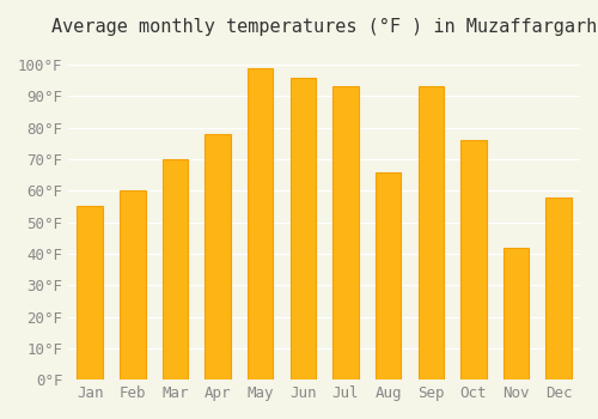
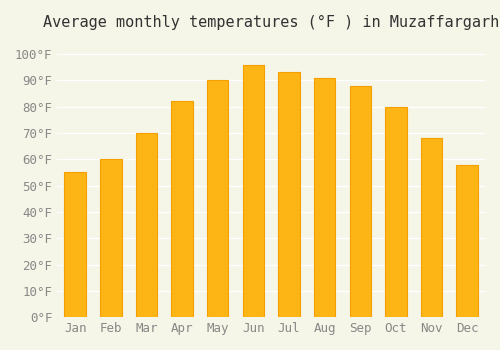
Apr: 78°F -> 82°F
May: 99°F -> 90°F
Aug: 66°F -> 91°F
Sep: 93°F -> 88°F
Oct: 76°F -> 80°F
Nov: 42°F -> 68°F
